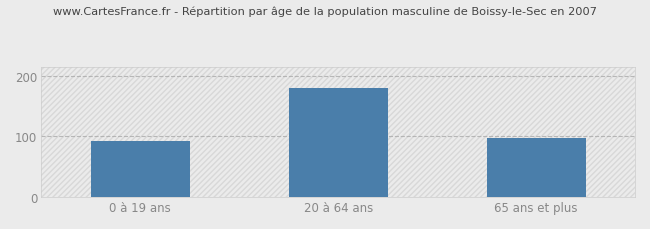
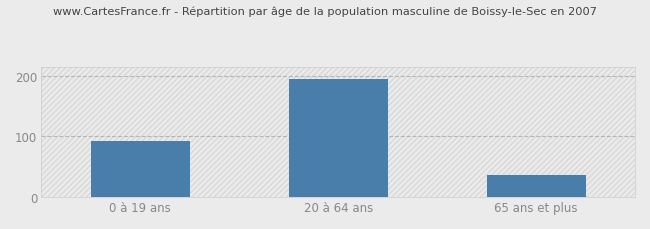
20 à 64 ans: 180 -> 196
65 ans et plus: 98 -> 37
